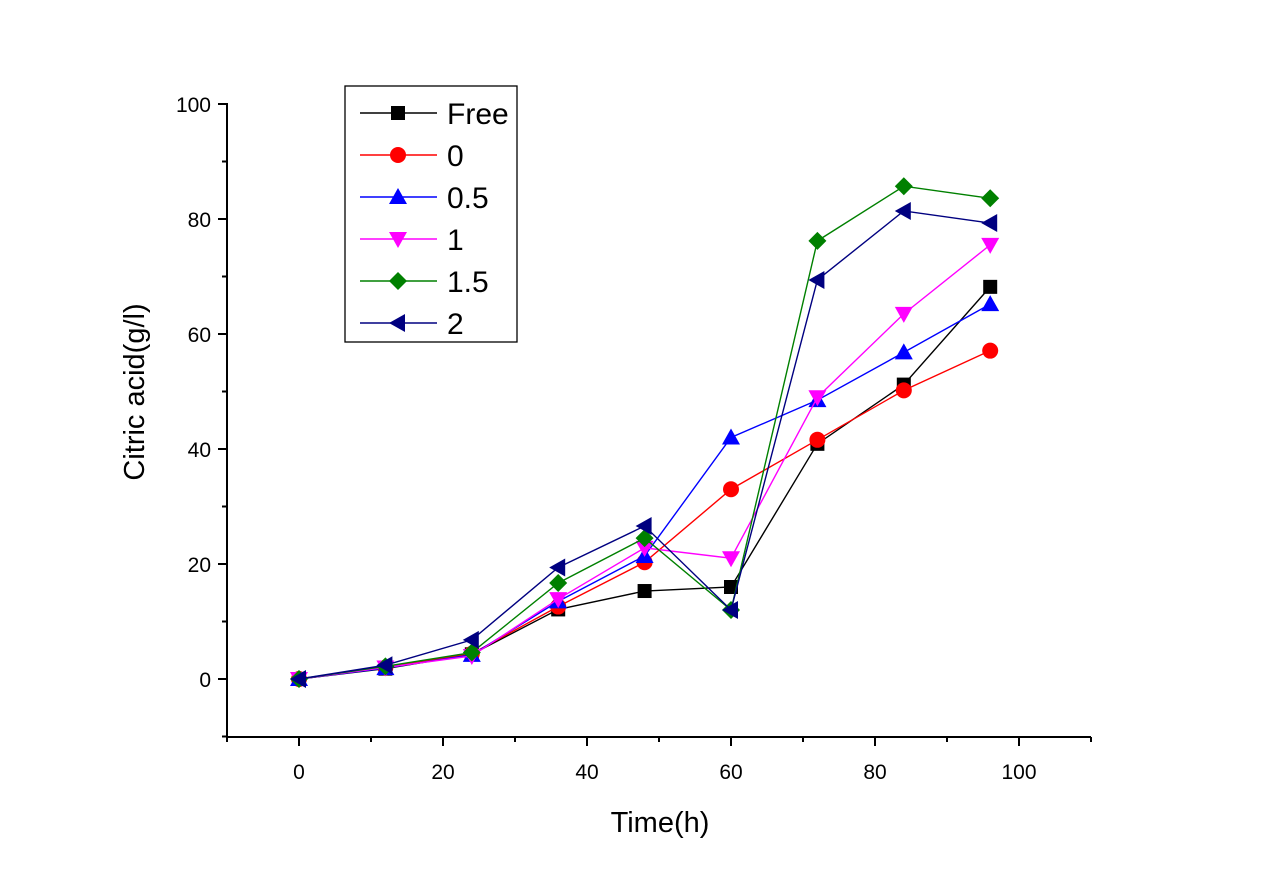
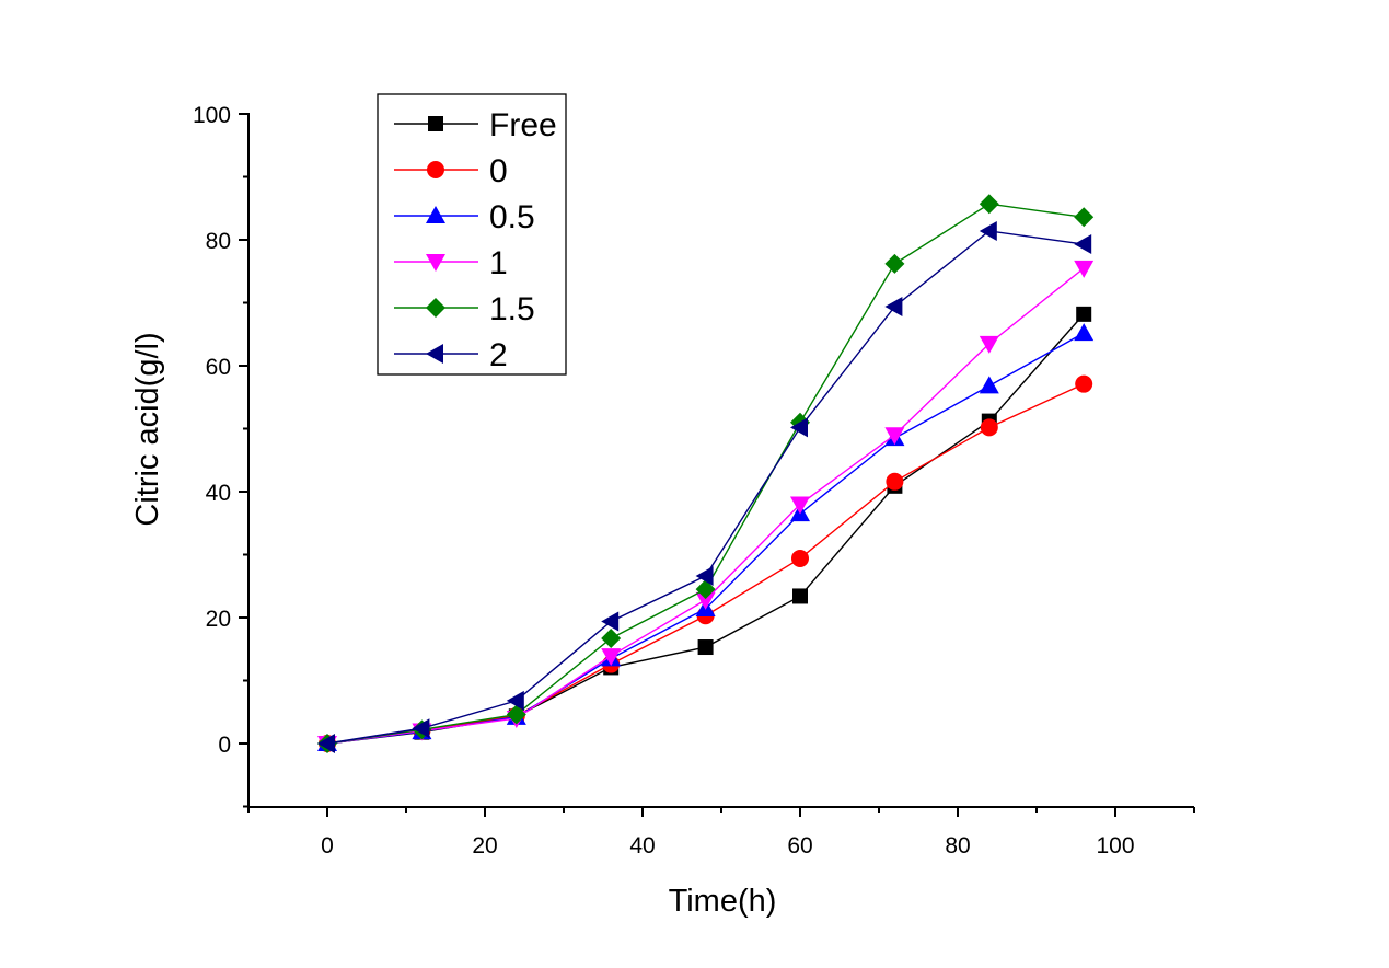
Free/60: 16 -> 23
0/60: 33 -> 29
0.5/60: 42 -> 36
1/60: 21 -> 38
1.5/60: 12 -> 51
2/60: 12 -> 50
